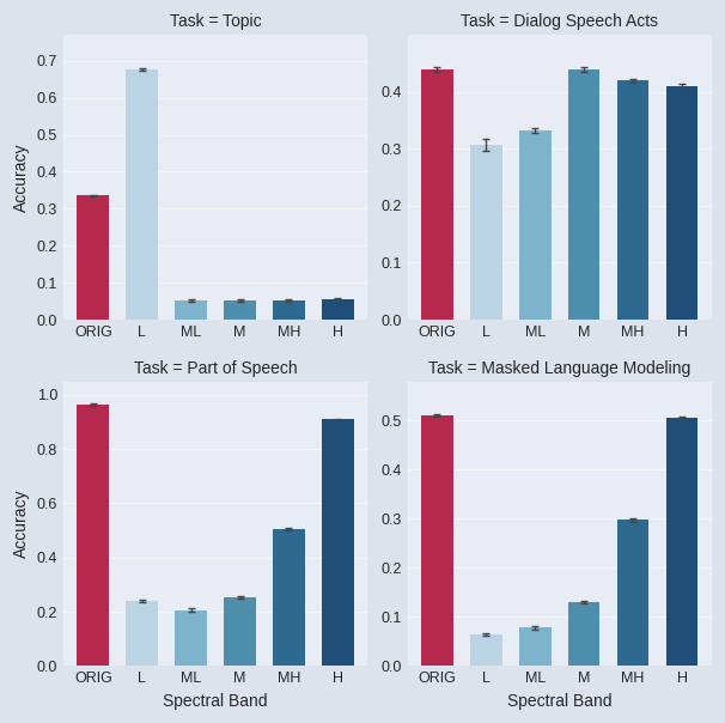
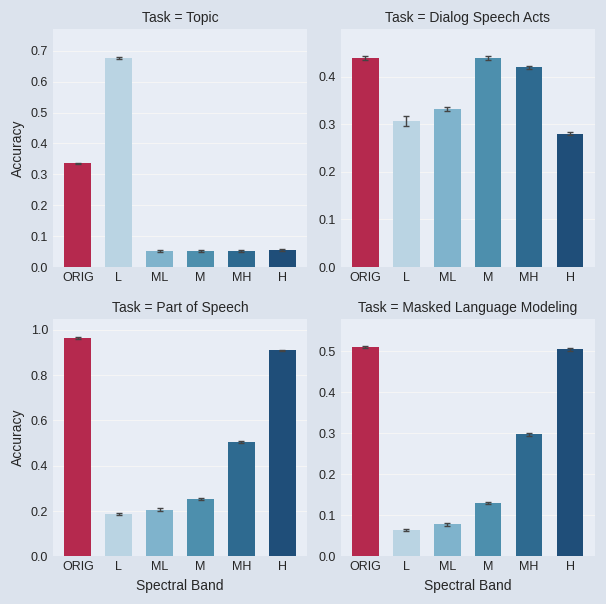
Task = Dialog Speech Acts/H: 0.410 -> 0.280
Task = Part of Speech/L: 0.240 -> 0.186
